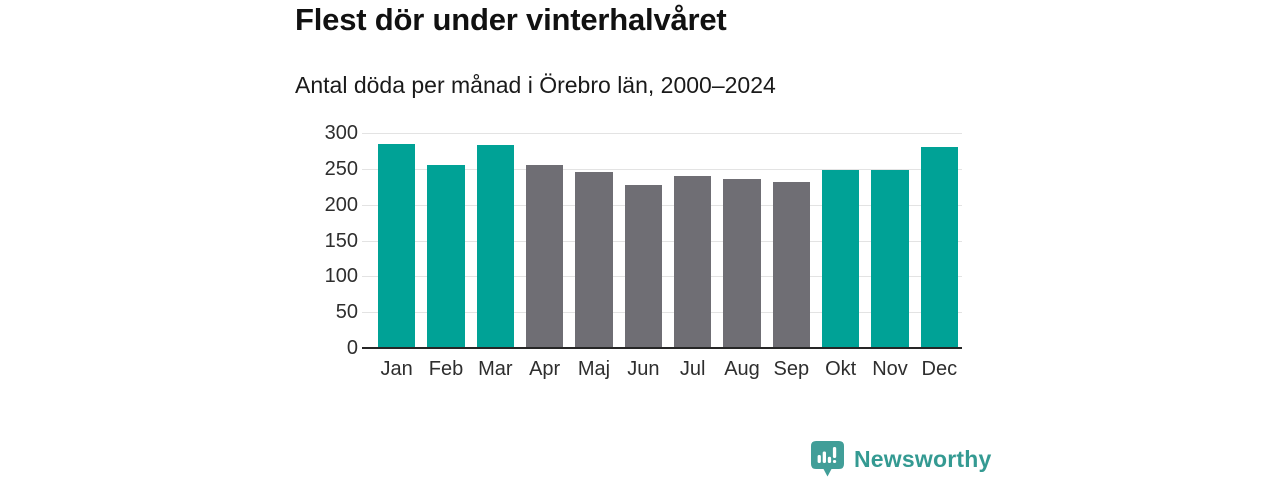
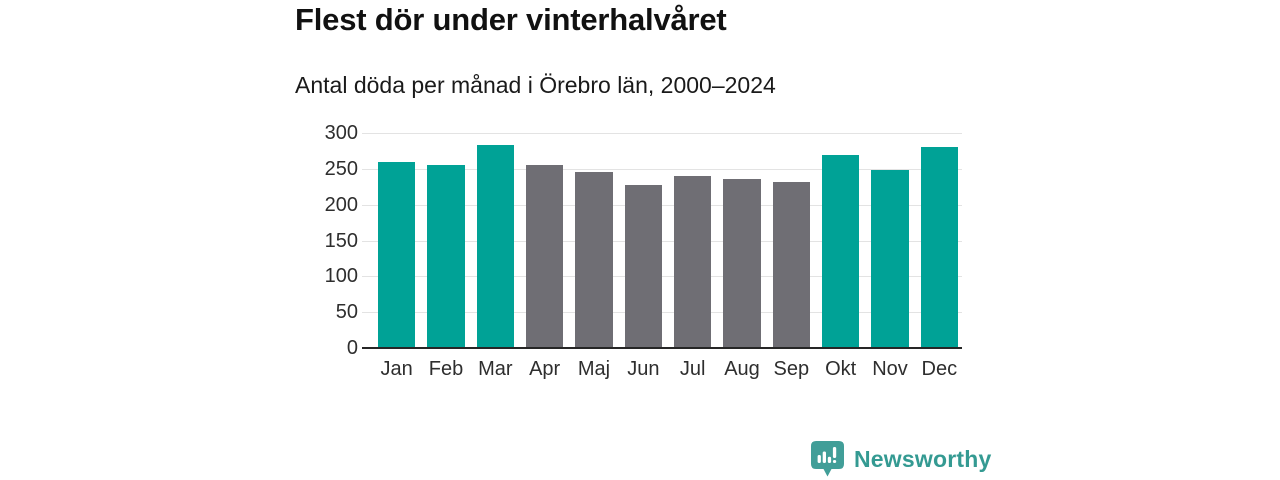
Jan: 280 -> 260
Okt: 250 -> 270
